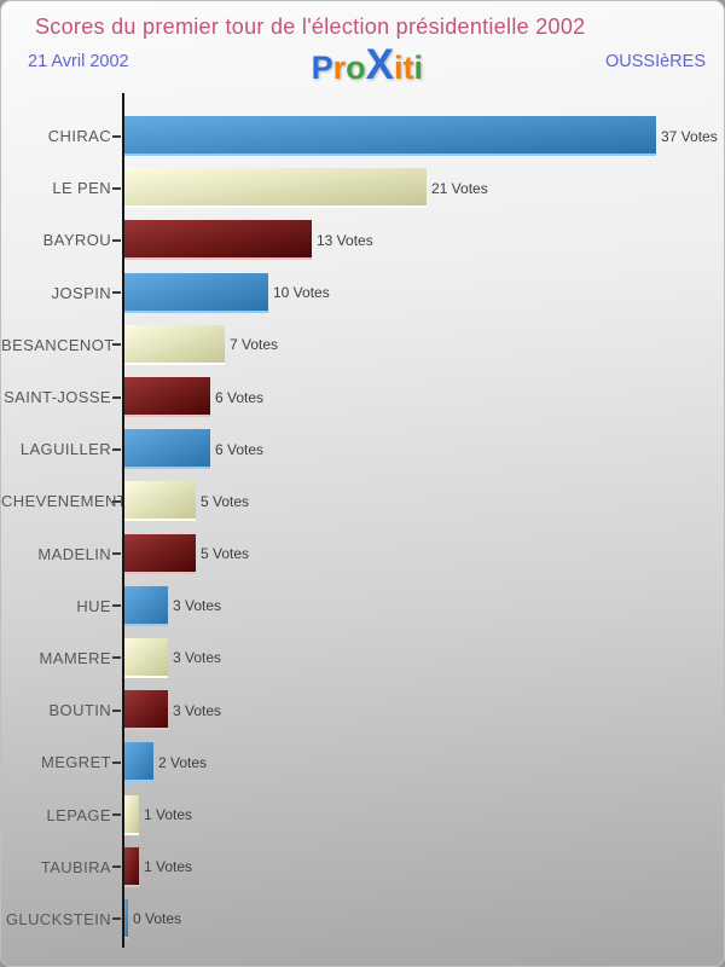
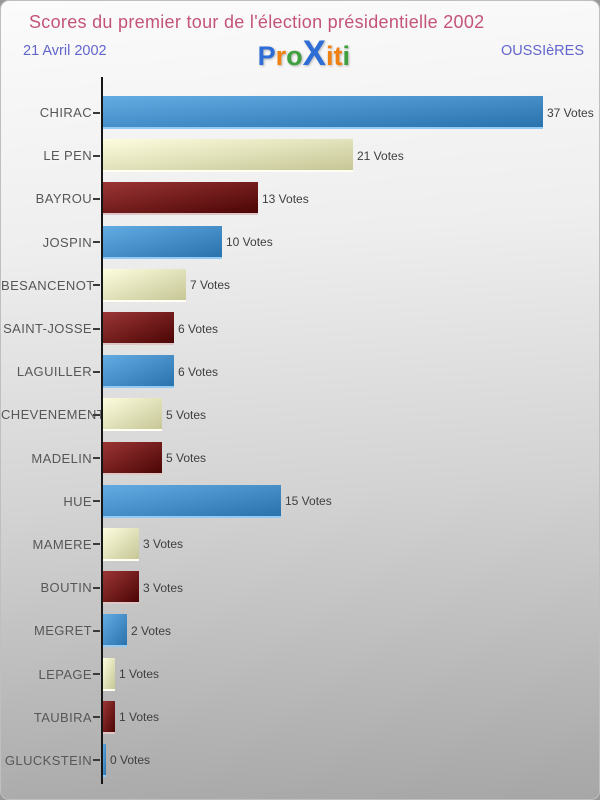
HUE: 3 -> 15
